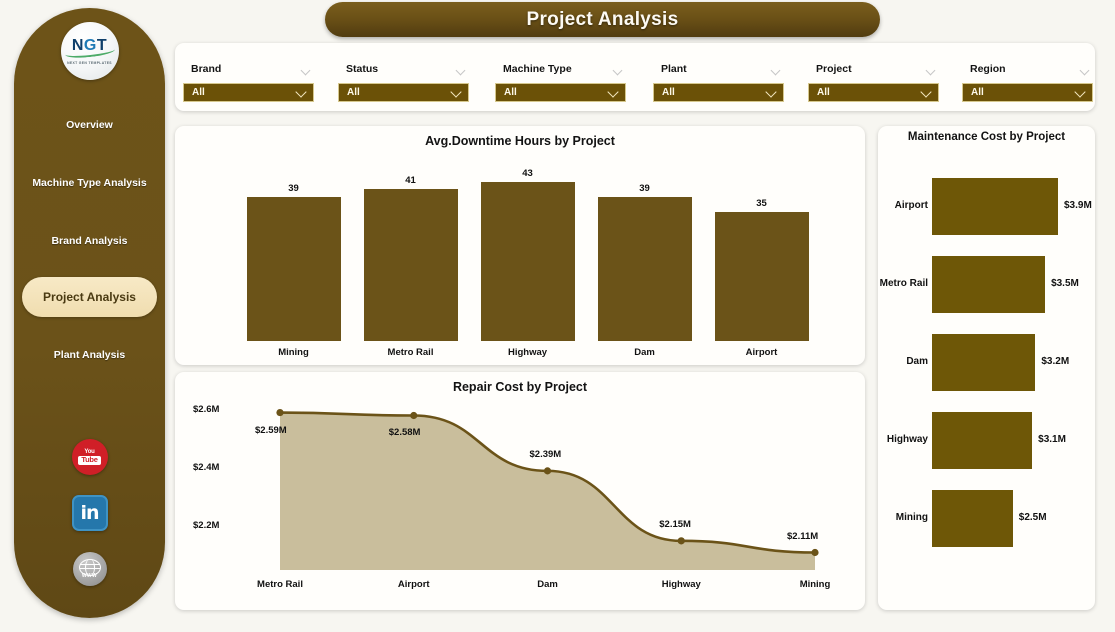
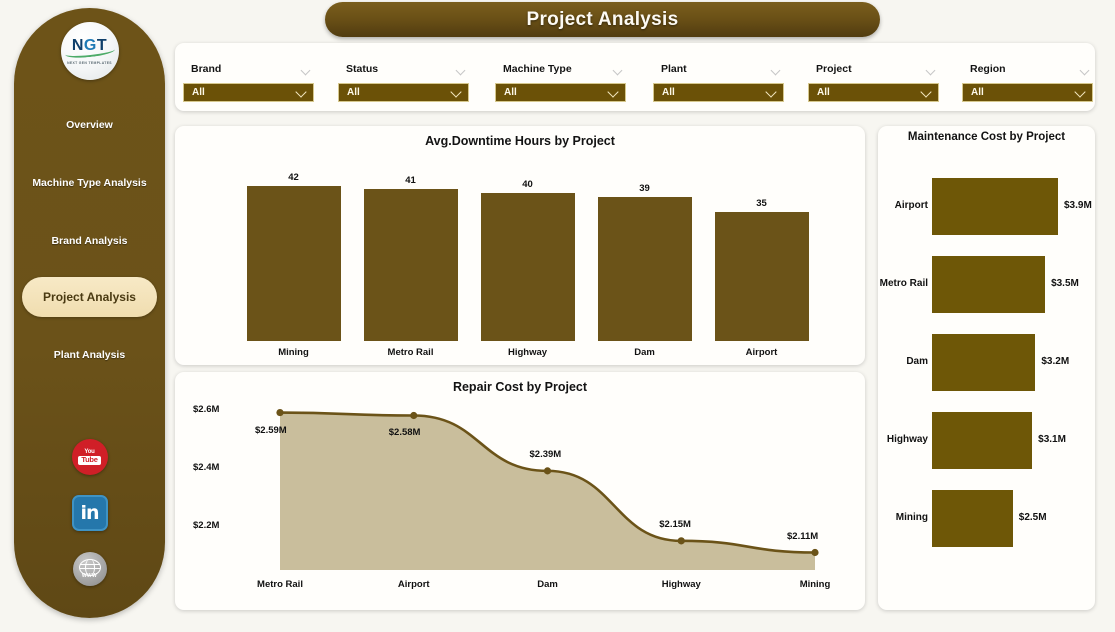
Avg.Downtime Hours by Project/Mining: 39 -> 42
Avg.Downtime Hours by Project/Highway: 43 -> 40
